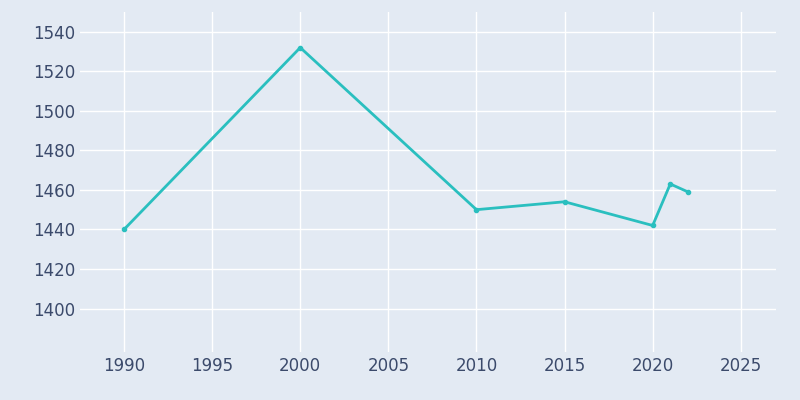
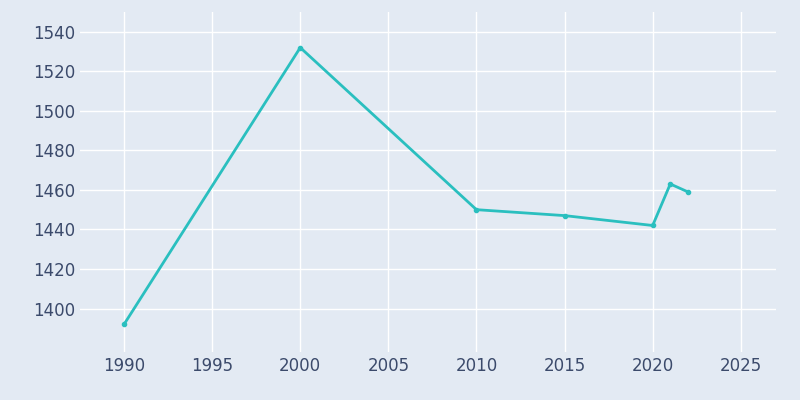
1990: 1440 -> 1392
2015: 1454 -> 1447
